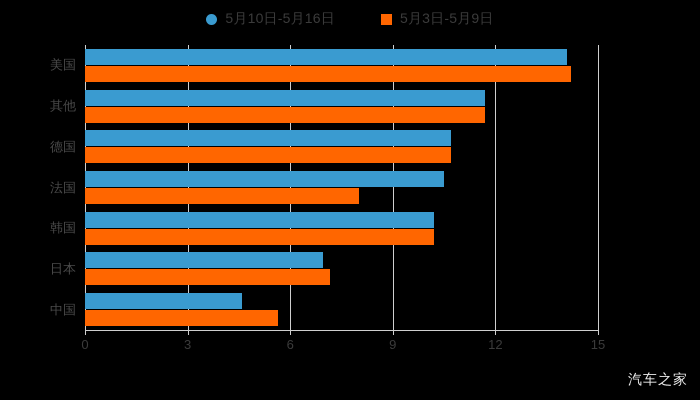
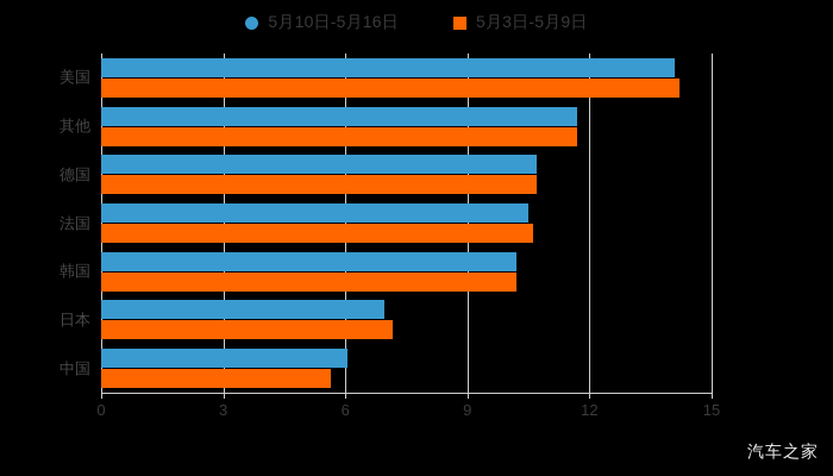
5月3日-5月9日/法国: 8.0 -> 10.6
5月10日-5月16日/中国: 4.6 -> 6.0
